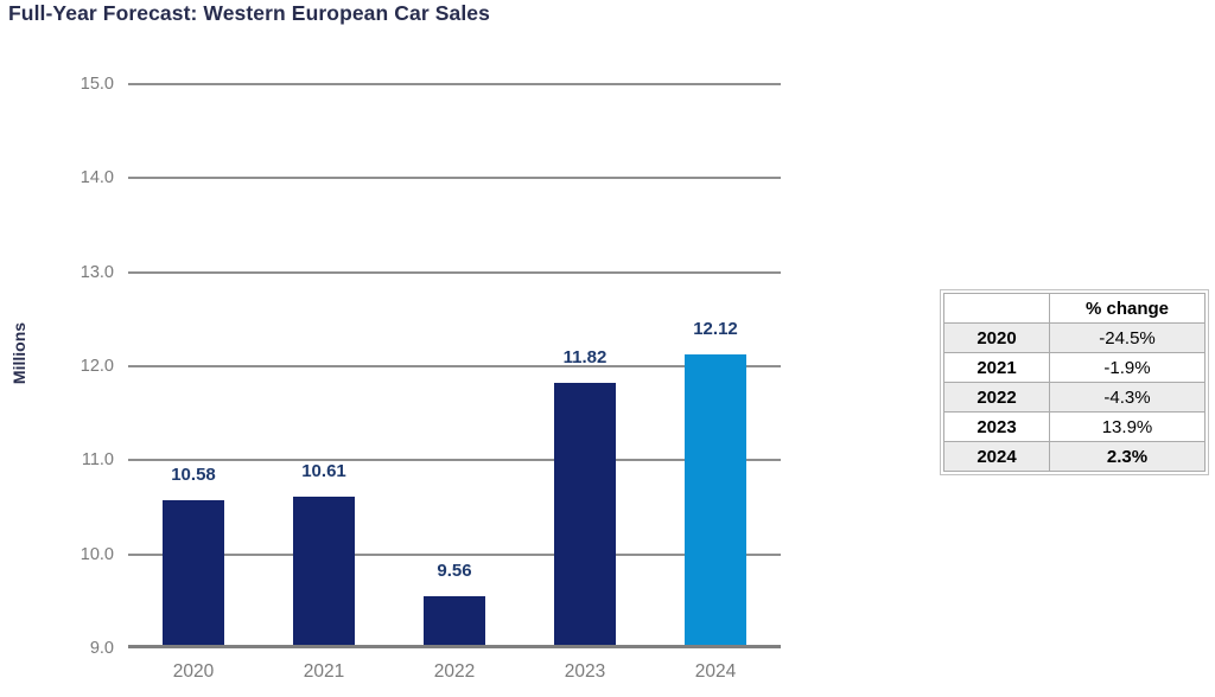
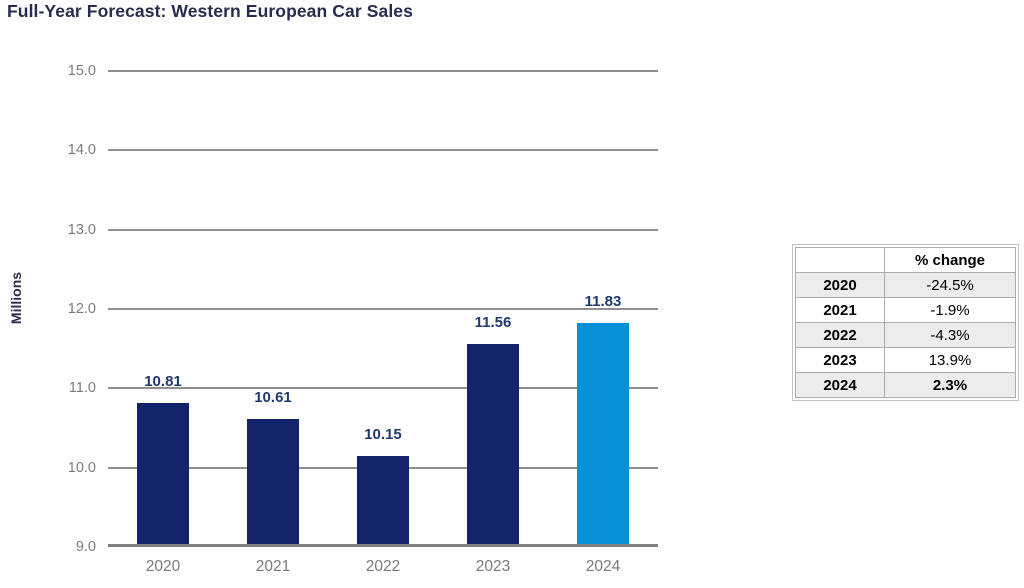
2020: 10.58 -> 10.81
2022: 9.56 -> 10.15
2023: 11.82 -> 11.56
2024: 12.12 -> 11.83
